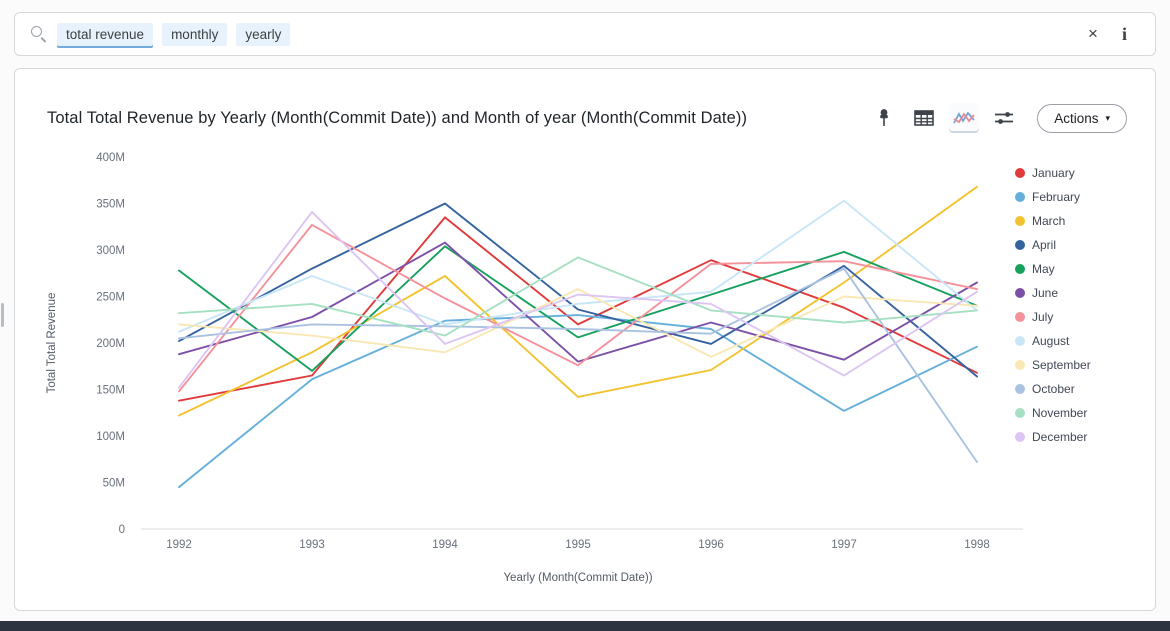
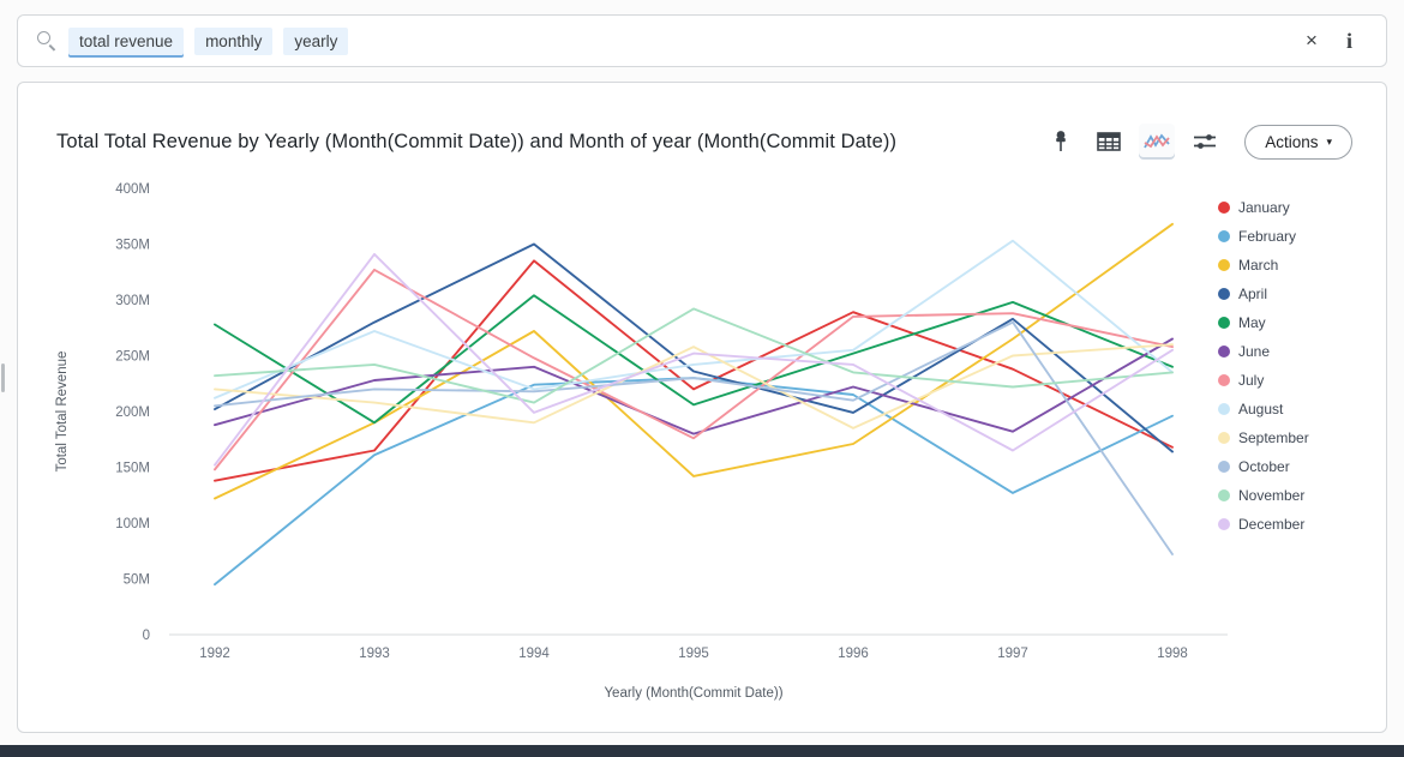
May/1993: 170M -> 190M
June/1994: 310M -> 240M
October/1995: 220M -> 230M
September/1998: 240M -> 260M
